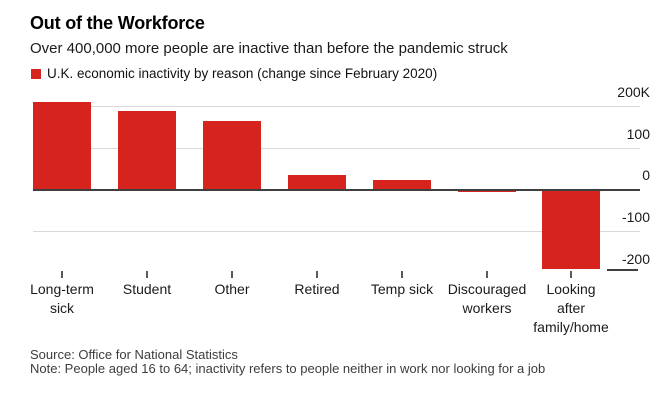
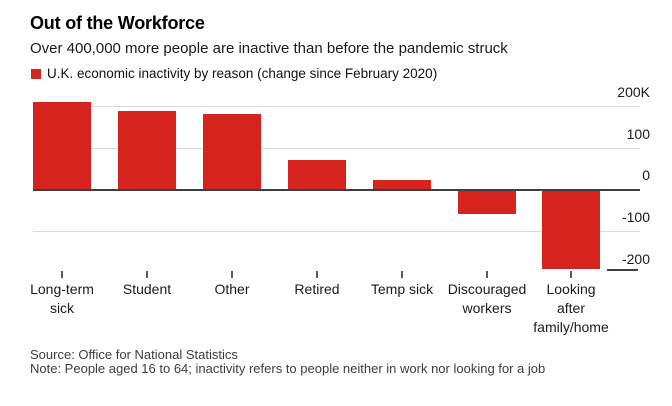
Other: 160K -> 180K
Retired: 40K -> 70K
Discouraged workers: -10K -> -60K
